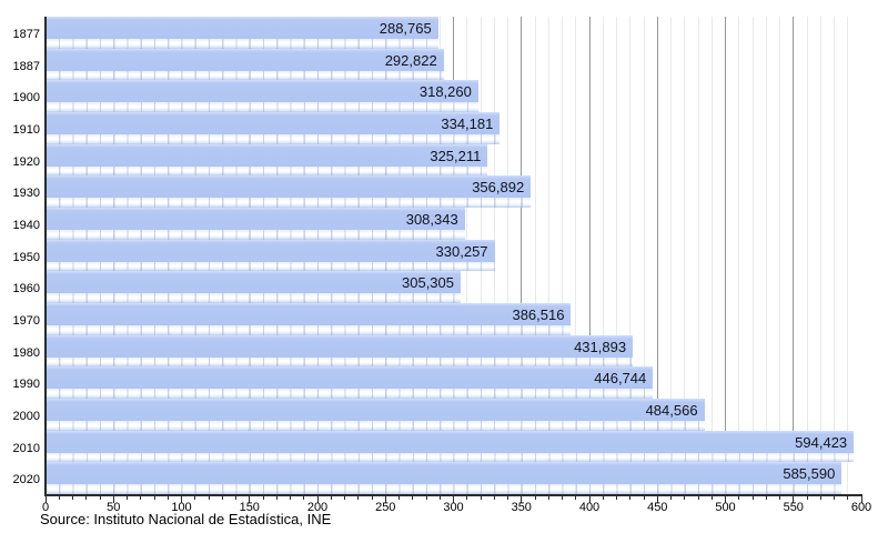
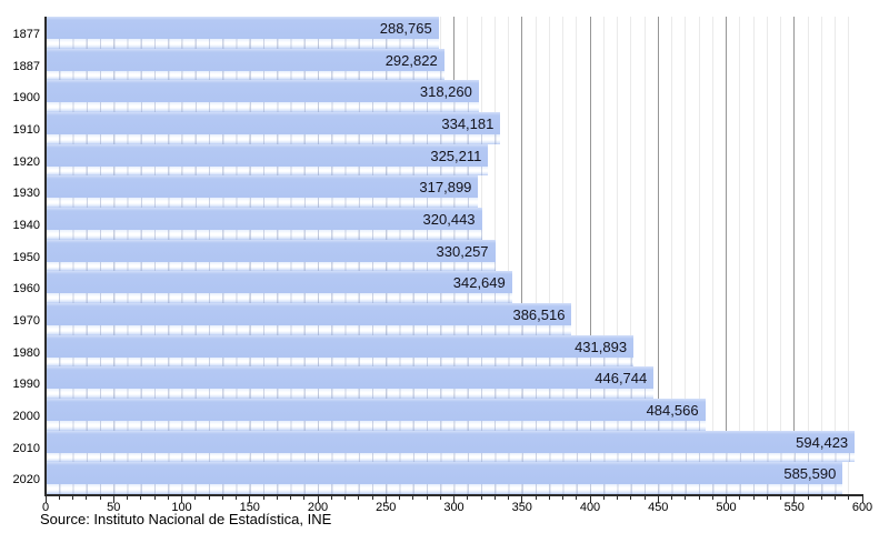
1930: 356,892 -> 317,899
1940: 308,343 -> 320,443
1960: 305,305 -> 342,649
